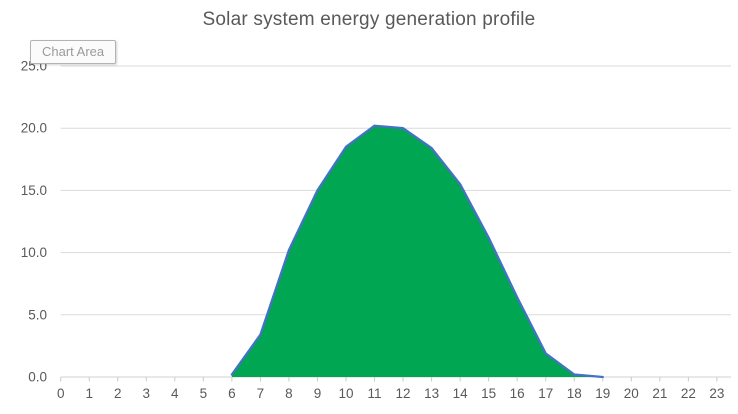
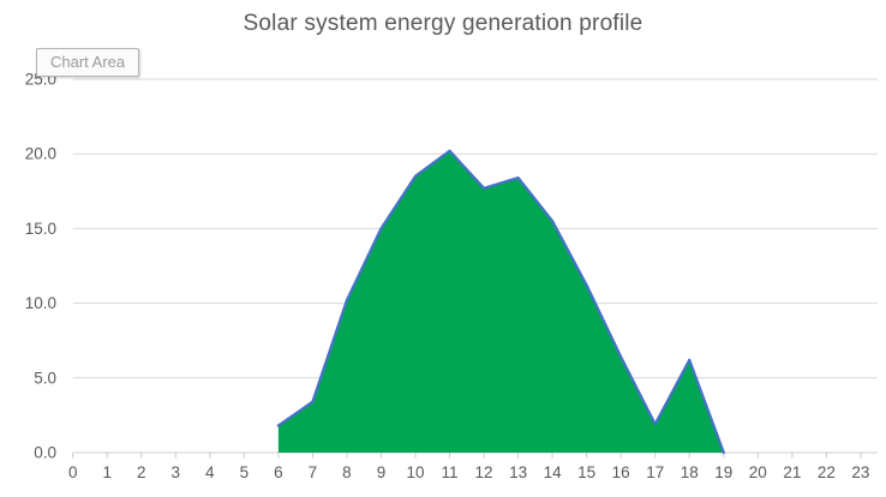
6: 0.2 -> 1.8
12: 20.0 -> 17.7
18: 0.2 -> 6.2
